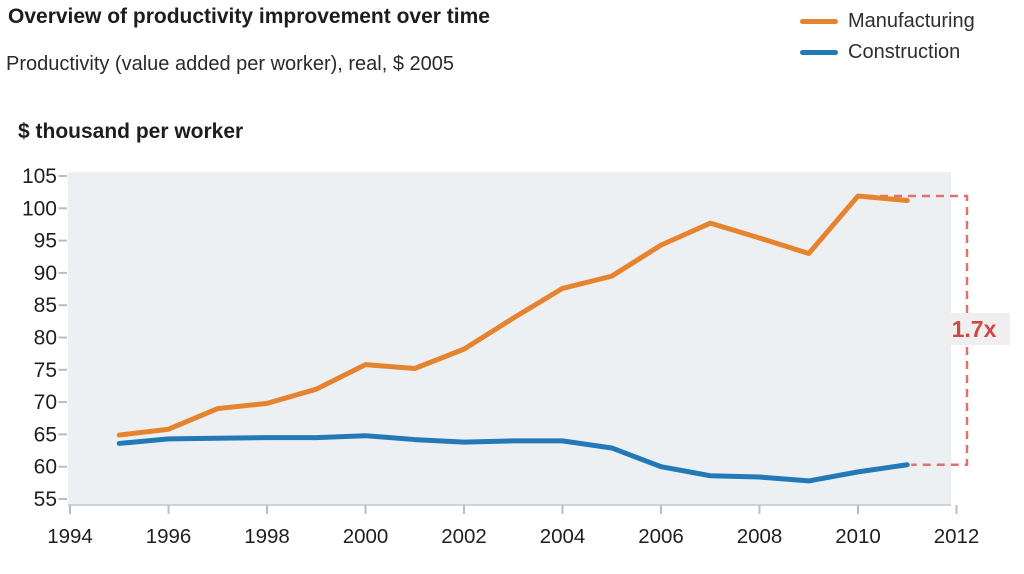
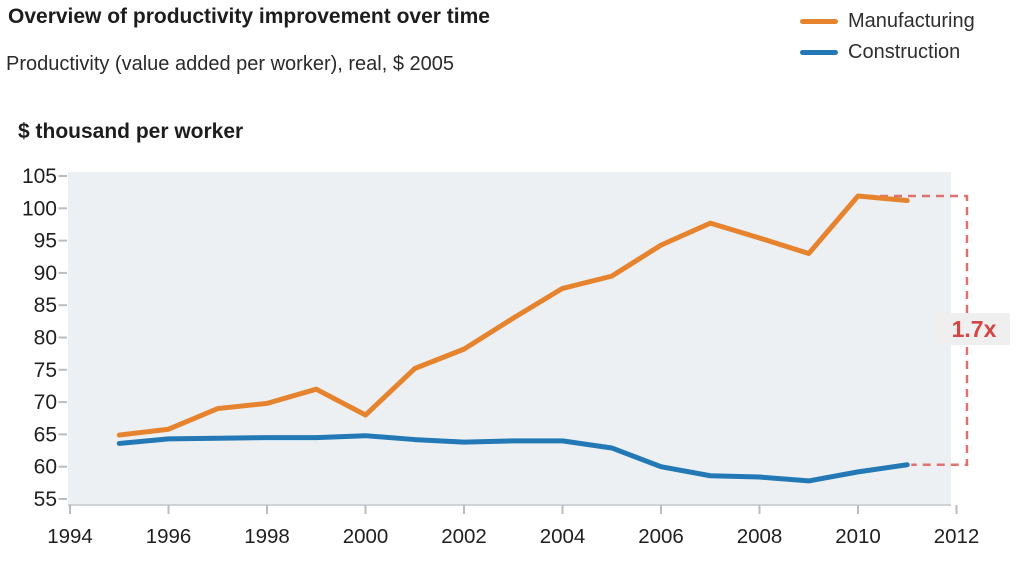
Manufacturing/2000: 76 -> 68
